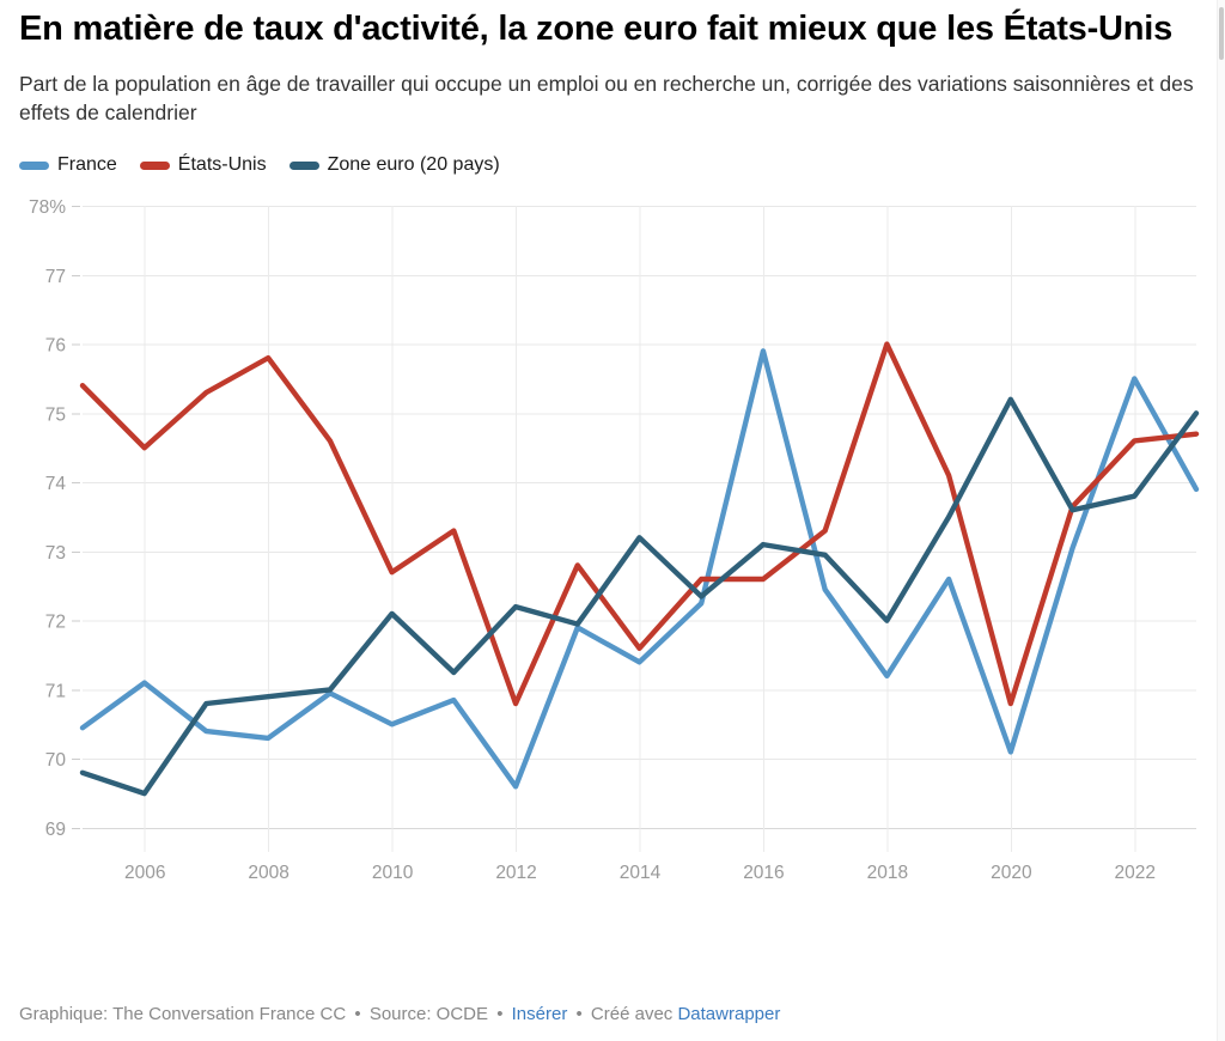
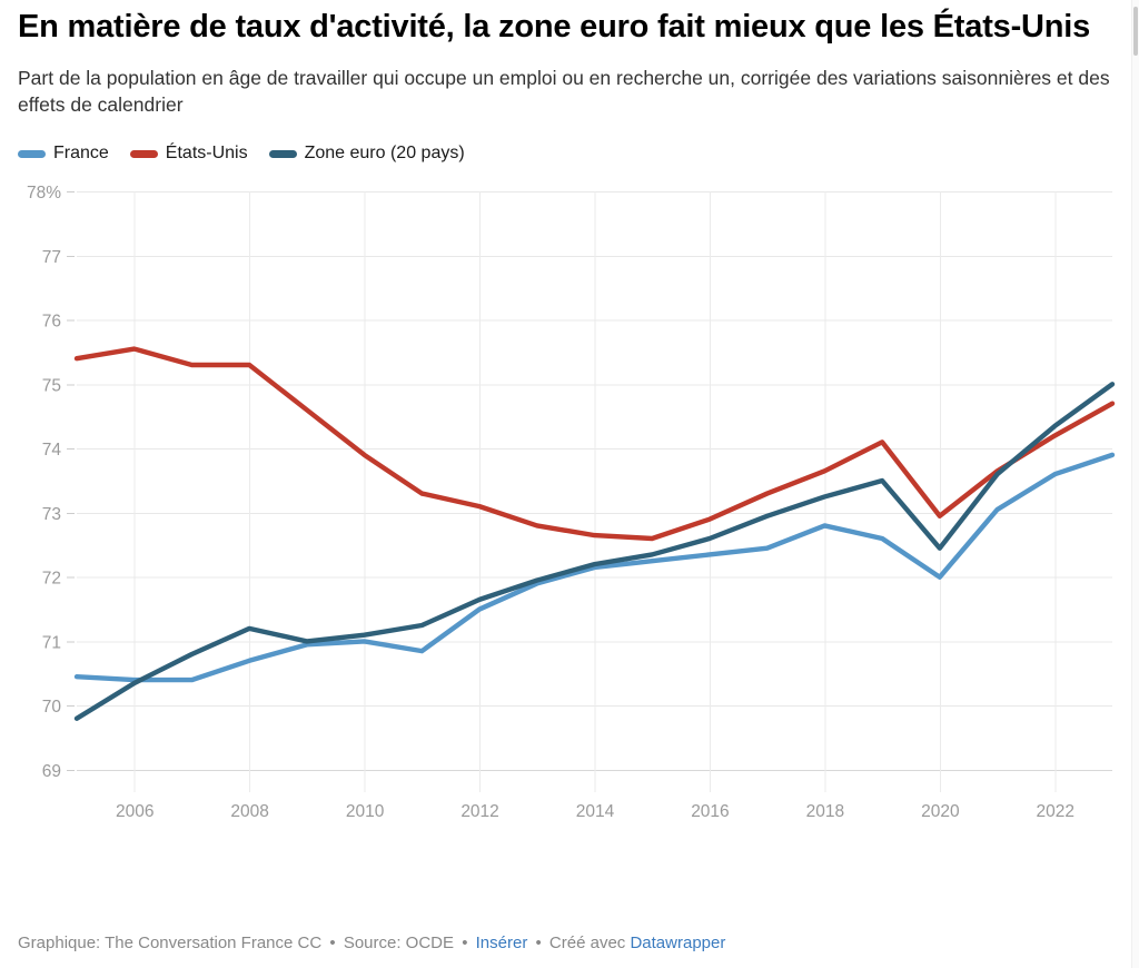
France/2006: 71.1% -> 70.4%
États-Unis/2006: 74.5% -> 75.5%
Zone euro (20 pays)/2006: 69.5% -> 70.3%
France/2008: 70.3% -> 70.7%
États-Unis/2008: 75.8% -> 75.3%
Zone euro (20 pays)/2008: 70.9% -> 71.2%
France/2010: 70.5% -> 71.0%
États-Unis/2010: 72.7% -> 73.9%
Zone euro (20 pays)/2010: 72.1% -> 71.1%
France/2012: 69.6% -> 71.5%
États-Unis/2012: 70.8% -> 73.1%
Zone euro (20 pays)/2012: 72.2% -> 71.7%
France/2014: 71.4% -> 72.2%
États-Unis/2014: 71.6% -> 72.7%
Zone euro (20 pays)/2014: 73.2% -> 72.2%
France/2016: 75.9% -> 72.3%
États-Unis/2016: 72.6% -> 72.9%
Zone euro (20 pays)/2016: 73.1% -> 72.6%
France/2018: 71.2% -> 72.8%
États-Unis/2018: 76.0% -> 73.7%
Zone euro (20 pays)/2018: 72.0% -> 73.2%
France/2020: 70.1% -> 72.0%
États-Unis/2020: 70.8% -> 73.0%
Zone euro (20 pays)/2020: 75.2% -> 72.5%
France/2022: 75.5% -> 73.6%
États-Unis/2022: 74.6% -> 74.2%
Zone euro (20 pays)/2022: 73.8% -> 74.3%
